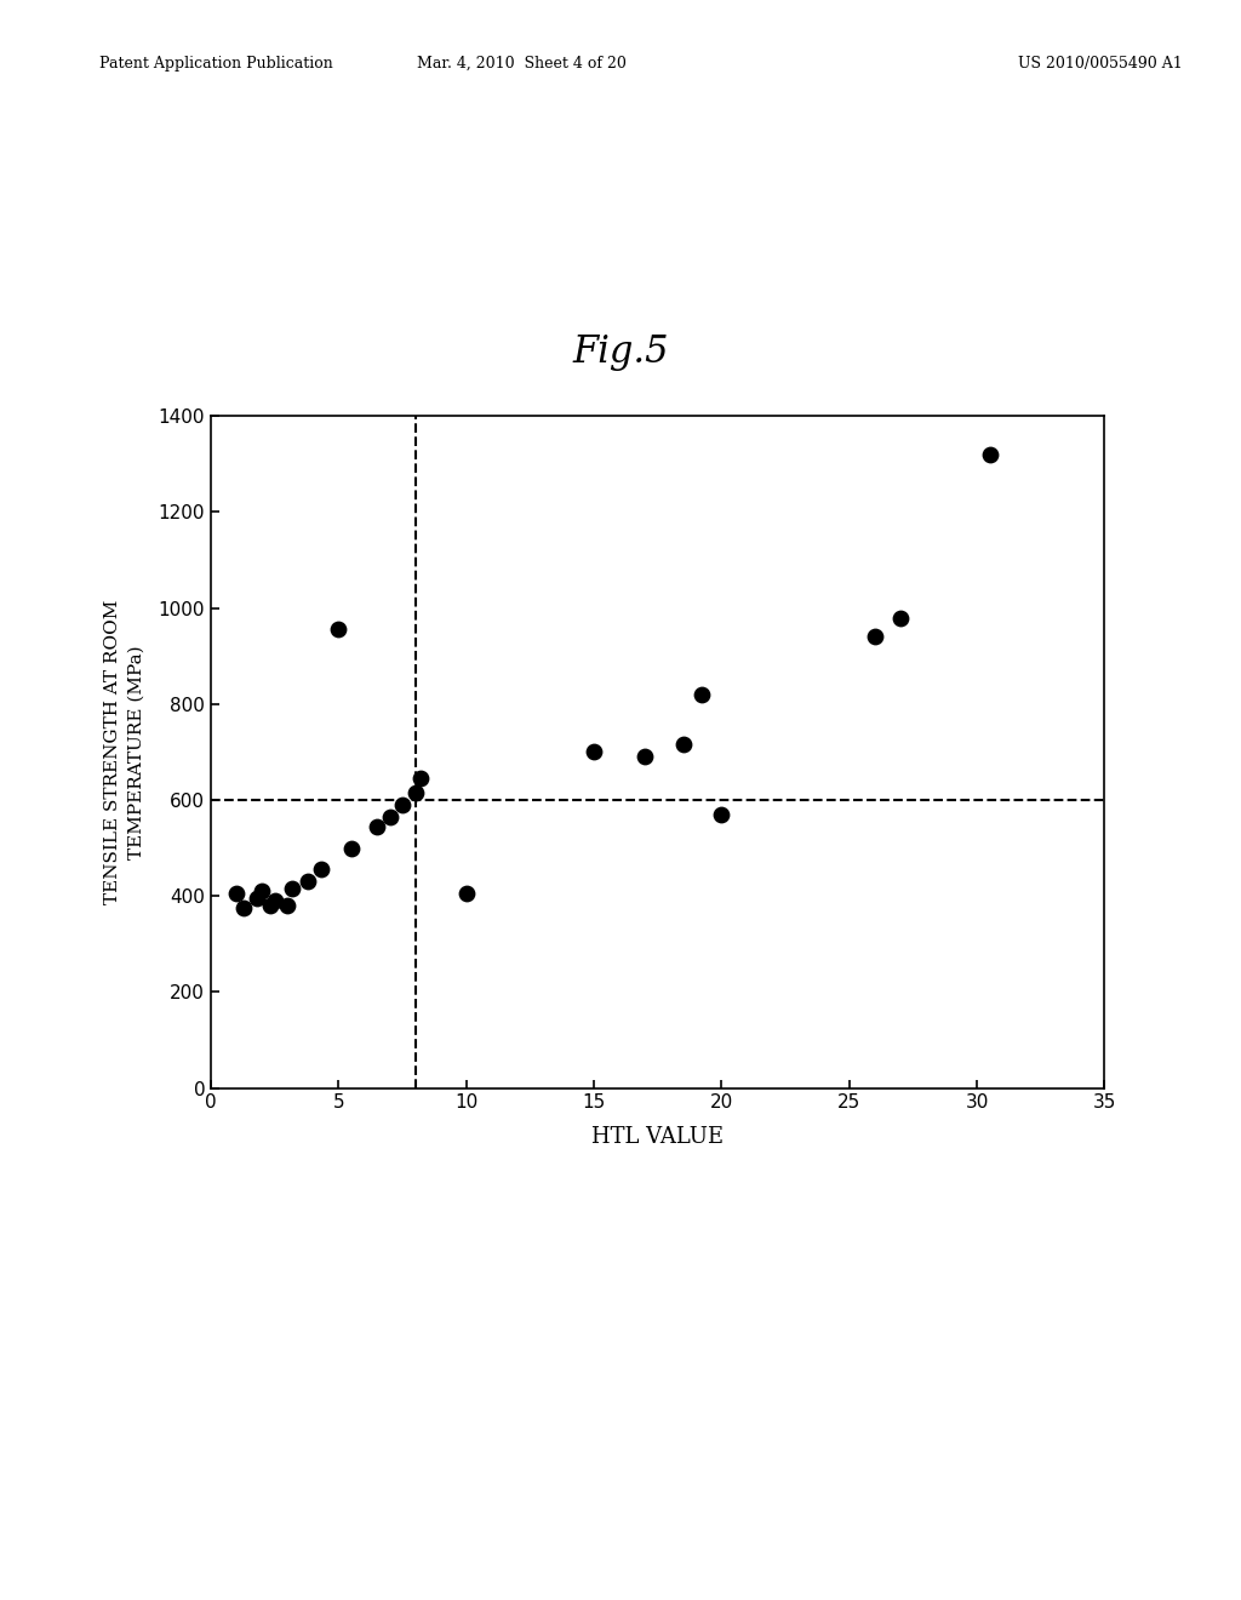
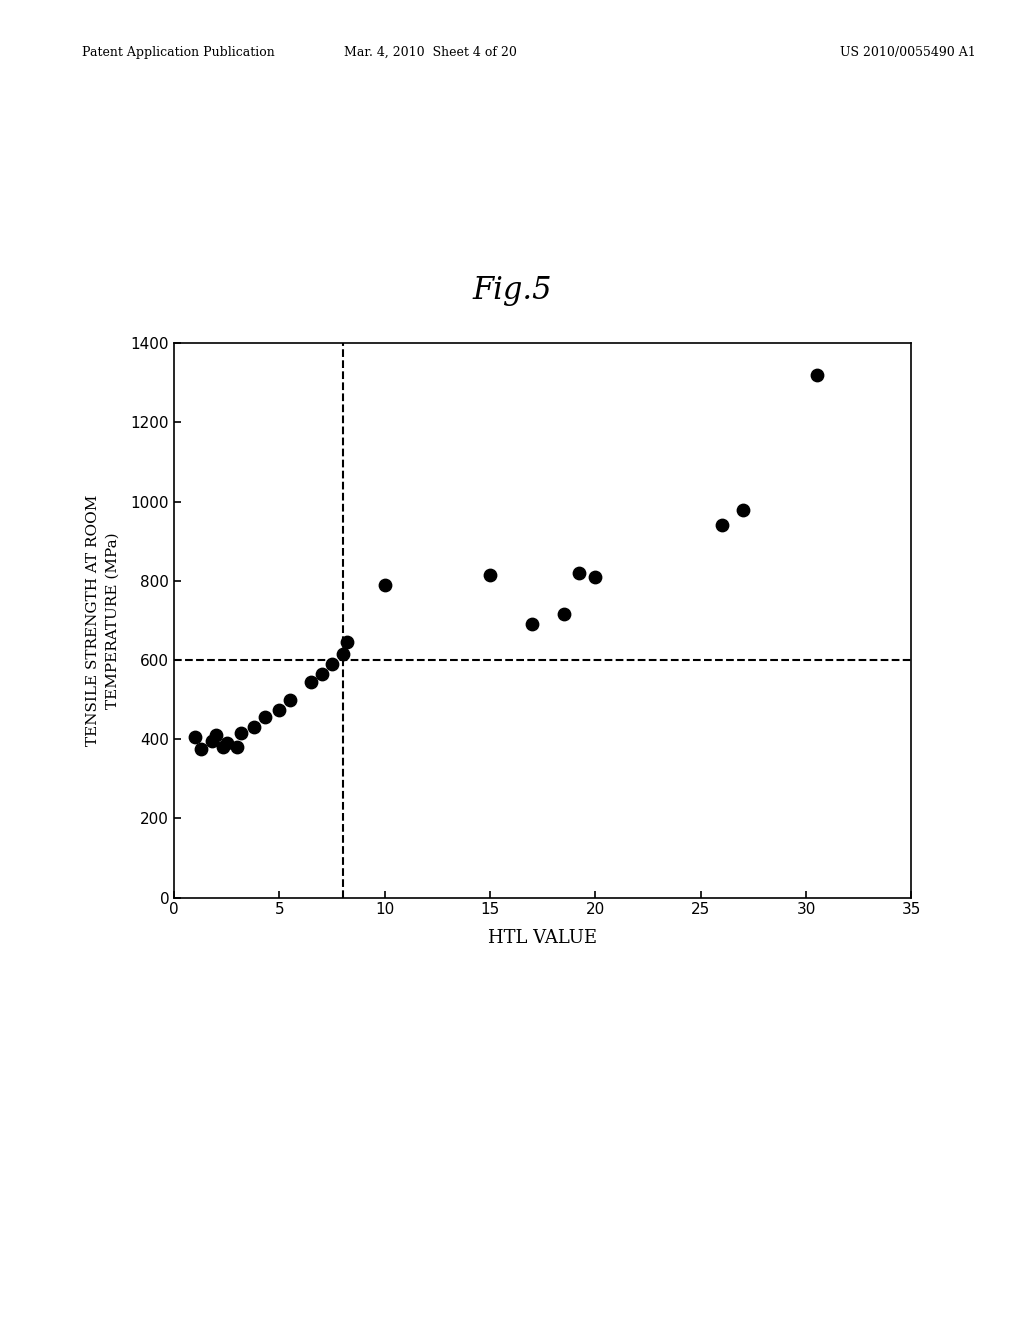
5: 955 -> 475
10: 405 -> 790
15: 700 -> 815
20: 570 -> 810
